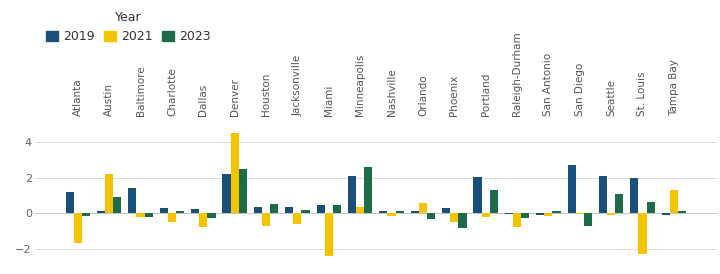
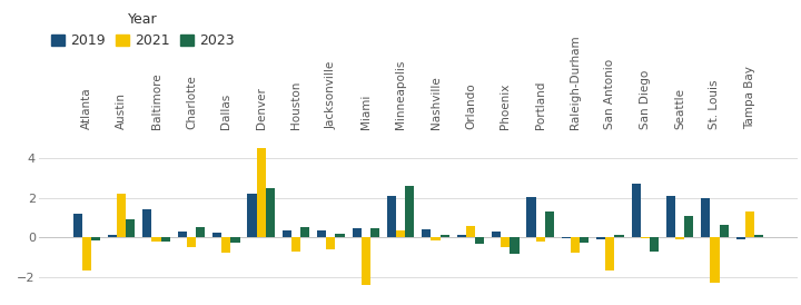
2023/Charlotte: 0.1 -> 0.5
2019/Nashville: 0.1 -> 0.4
2021/San Antonio: -0.1 -> -1.7
